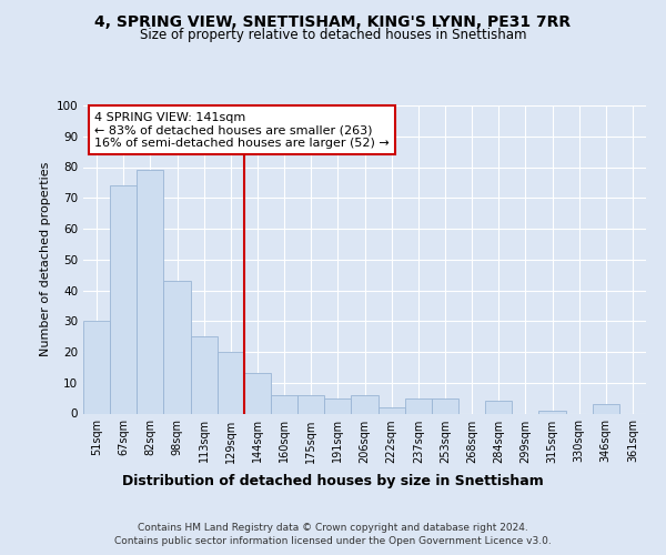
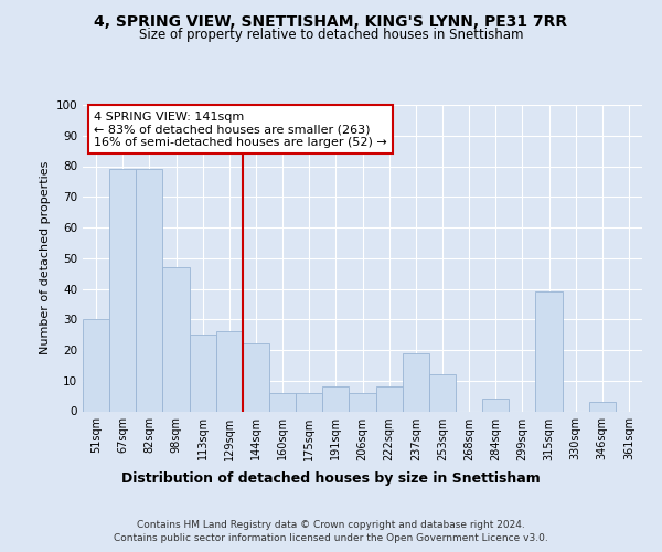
67sqm: 74 -> 79
98sqm: 43 -> 47
129sqm: 20 -> 26
144sqm: 13 -> 22
191sqm: 5 -> 8
222sqm: 2 -> 8
237sqm: 5 -> 19
253sqm: 5 -> 12
315sqm: 1 -> 39
